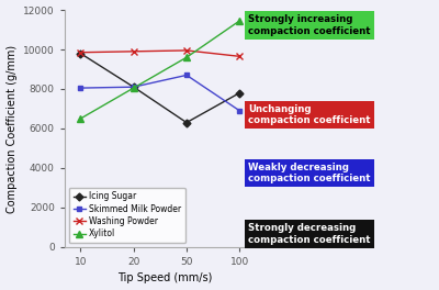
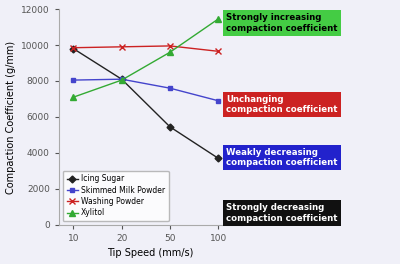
Xylitol/10: 6500 -> 7100
Icing Sugar/50: 6300 -> 5400
Skimmed Milk Powder/50: 8700 -> 7600
Icing Sugar/100: 7800 -> 3700
